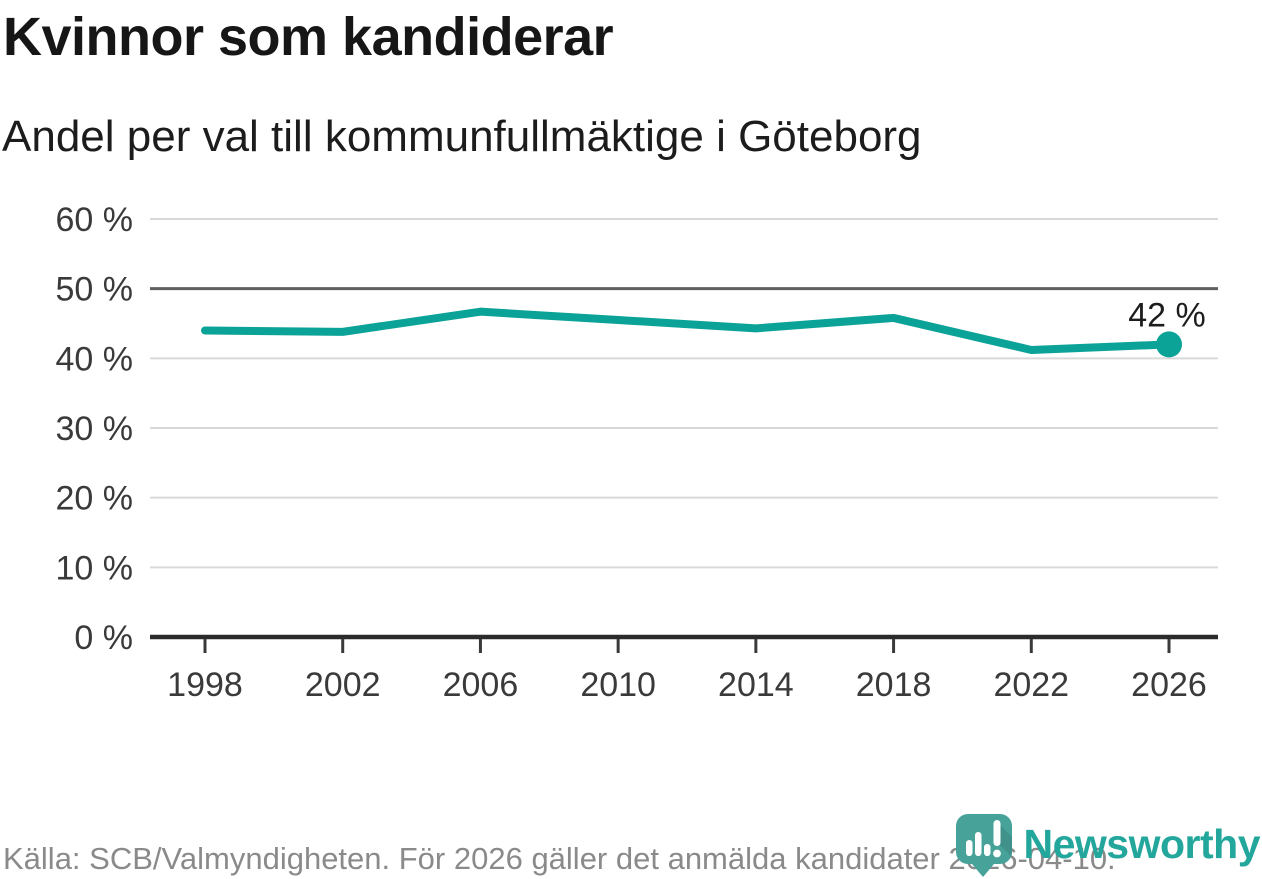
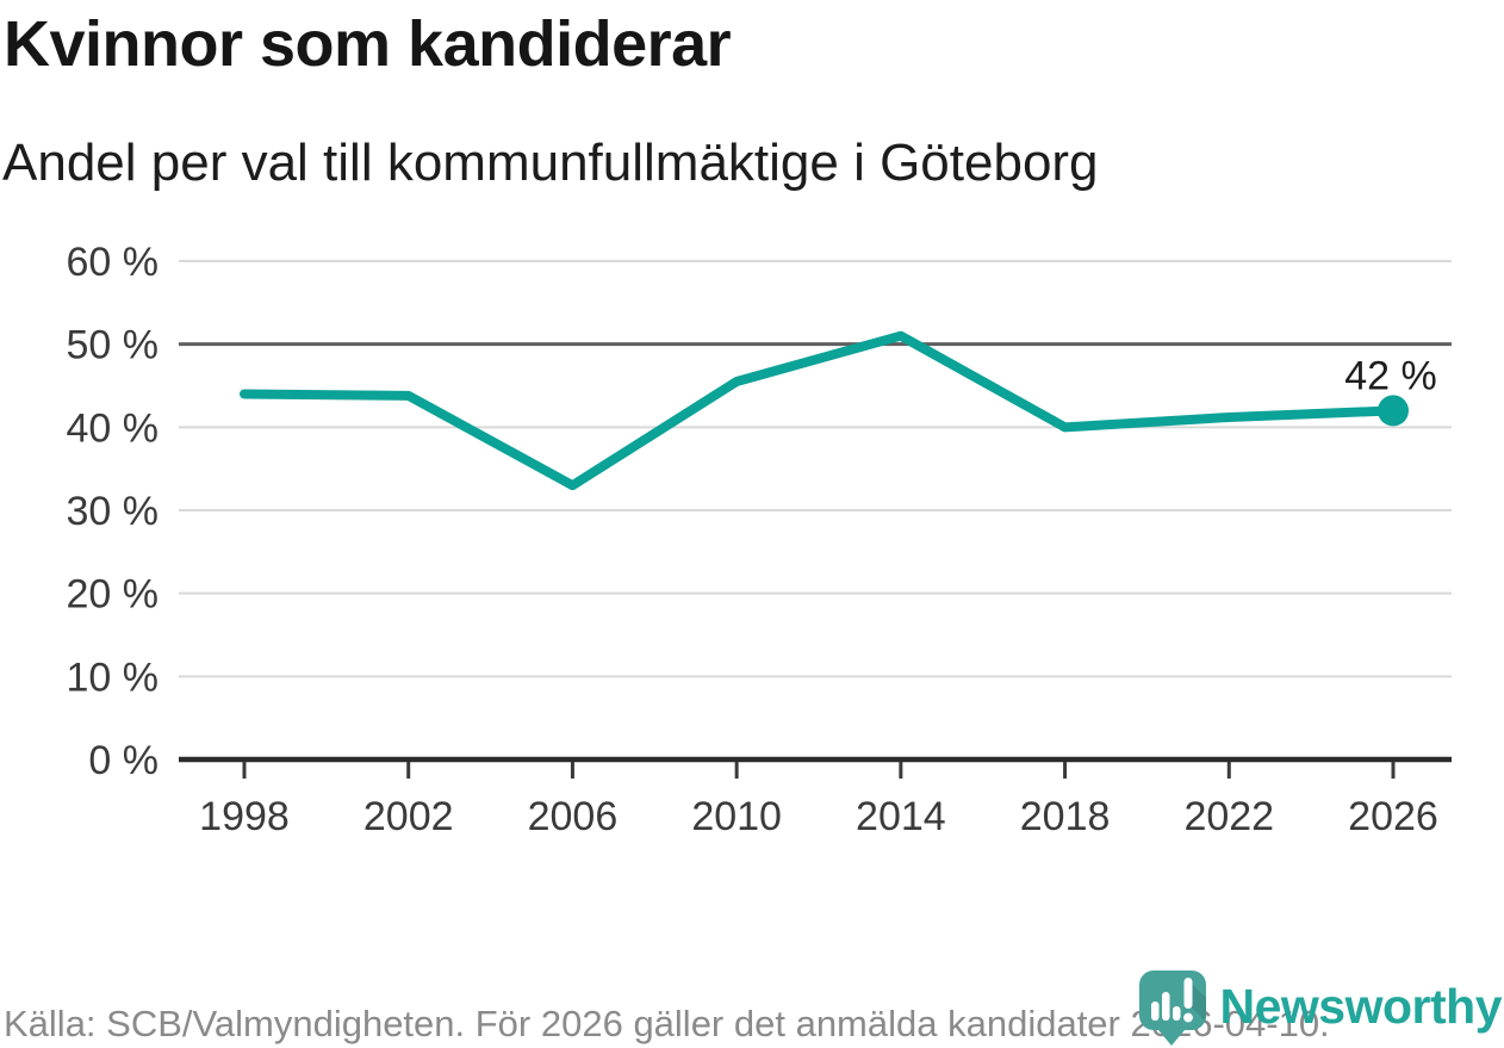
2006: 47% -> 33%
2014: 44% -> 51%
2018: 46% -> 40%
